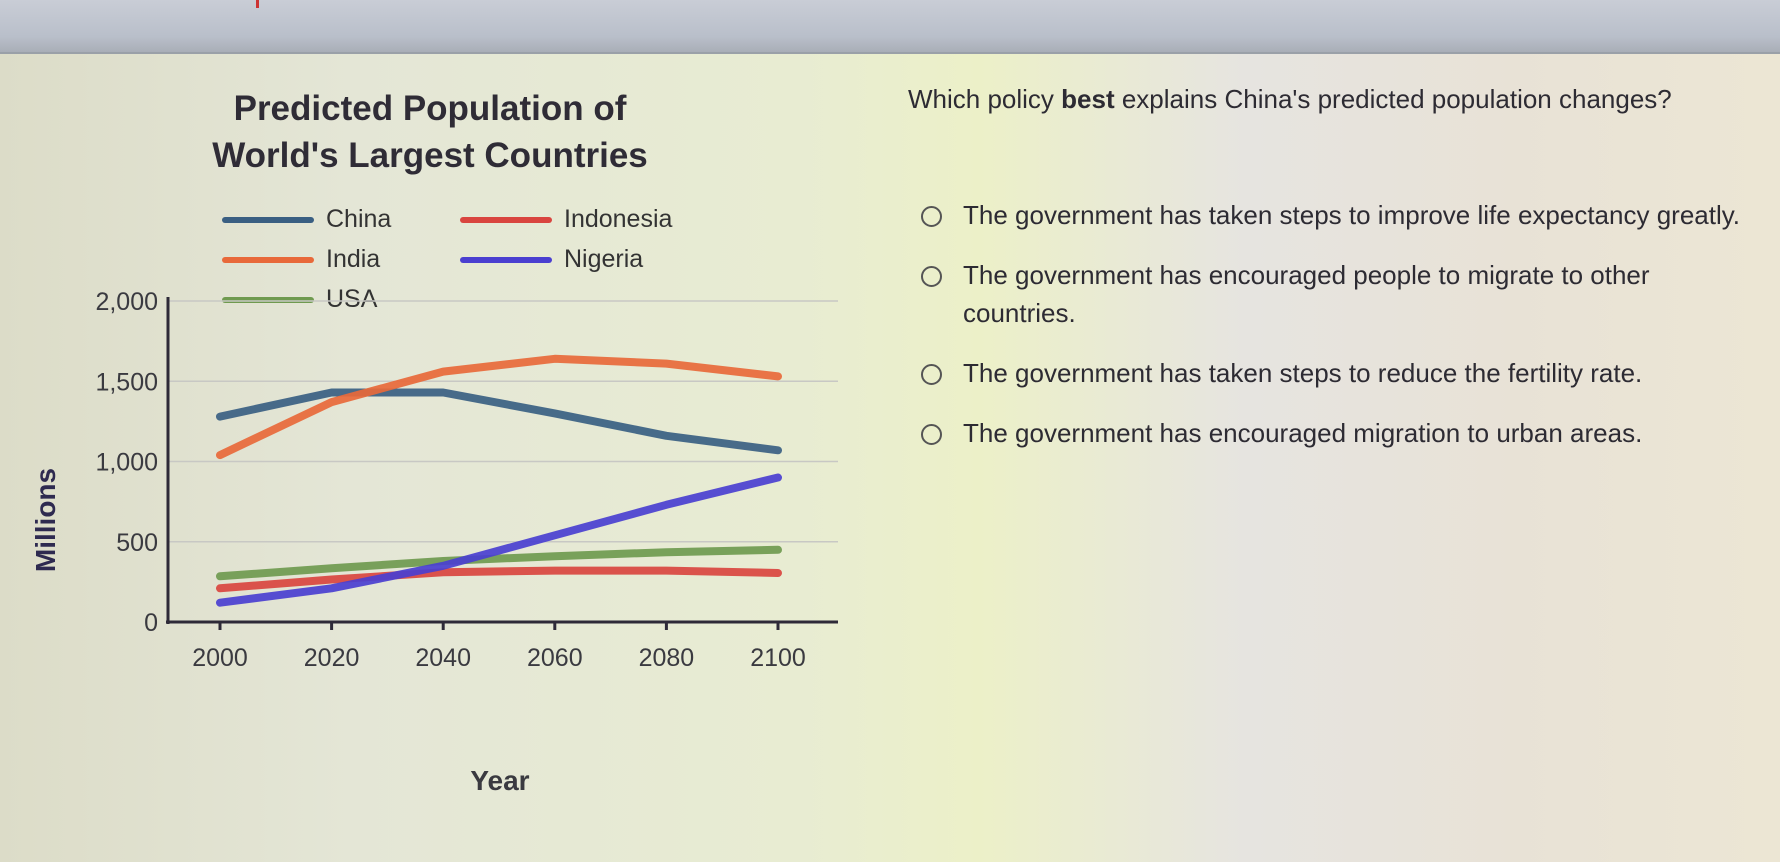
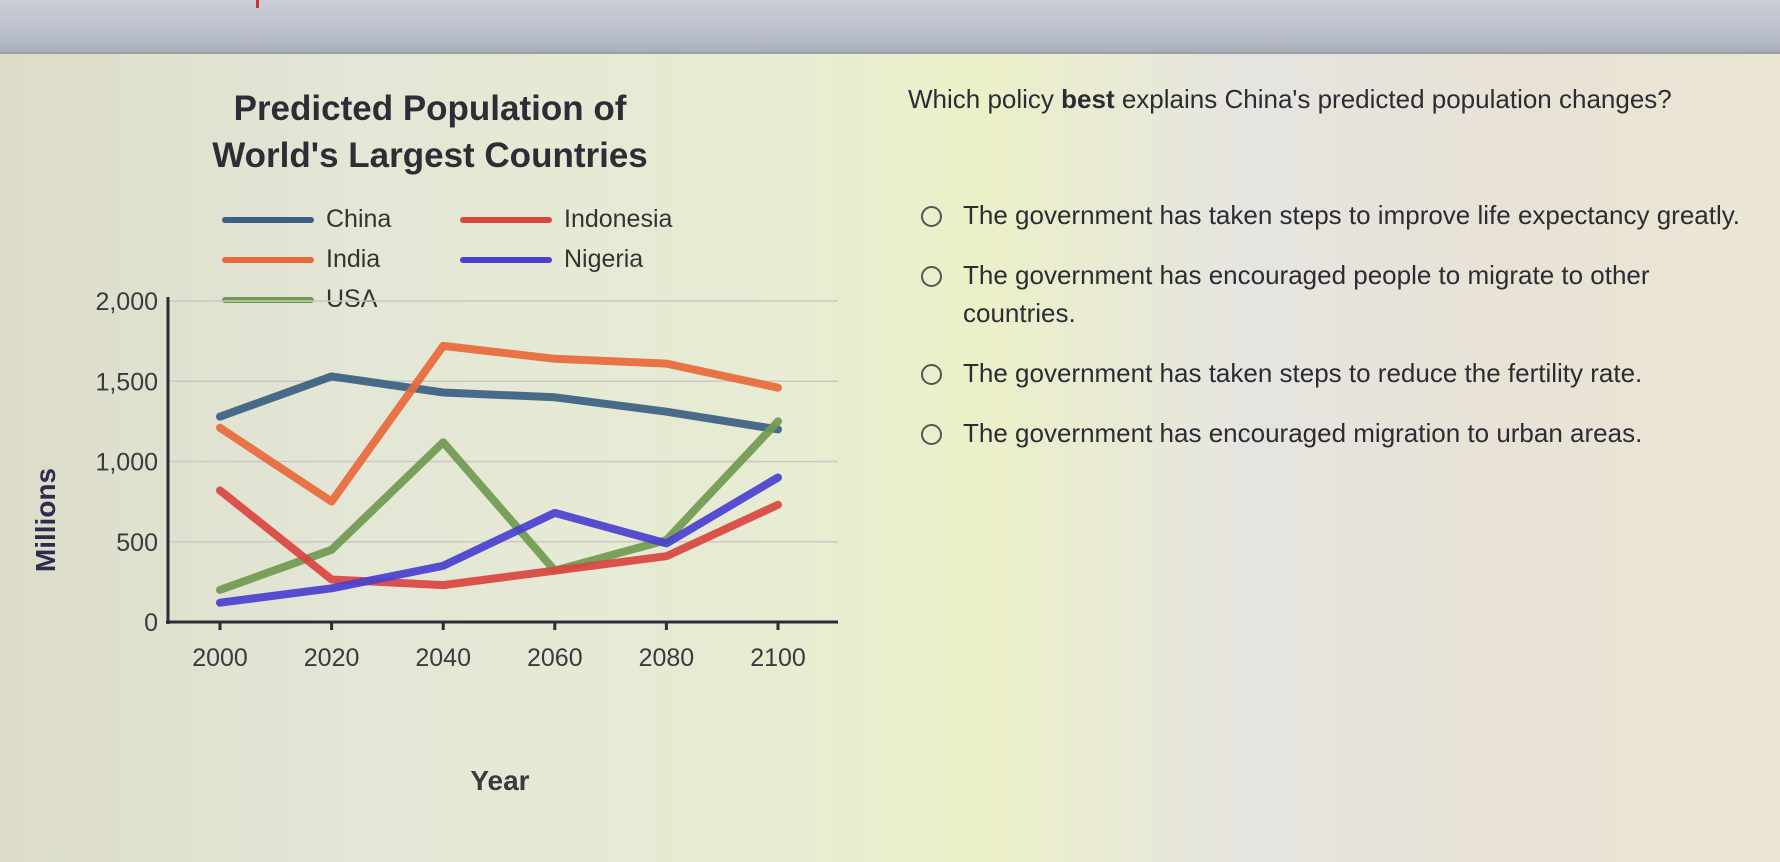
India/2000: 1040 -> 1210
USA/2000: 280 -> 200
Indonesia/2000: 210 -> 820
China/2020: 1430 -> 1530
India/2020: 1370 -> 750
USA/2020: 340 -> 450
India/2040: 1560 -> 1720
USA/2040: 380 -> 1120
Indonesia/2040: 310 -> 230
China/2060: 1300 -> 1400
USA/2060: 410 -> 320
Nigeria/2060: 540 -> 680
China/2080: 1160 -> 1310
USA/2080: 440 -> 510
Indonesia/2080: 320 -> 410
Nigeria/2080: 730 -> 490
China/2100: 1070 -> 1200
India/2100: 1530 -> 1460
USA/2100: 450 -> 1250
Indonesia/2100: 300 -> 730
